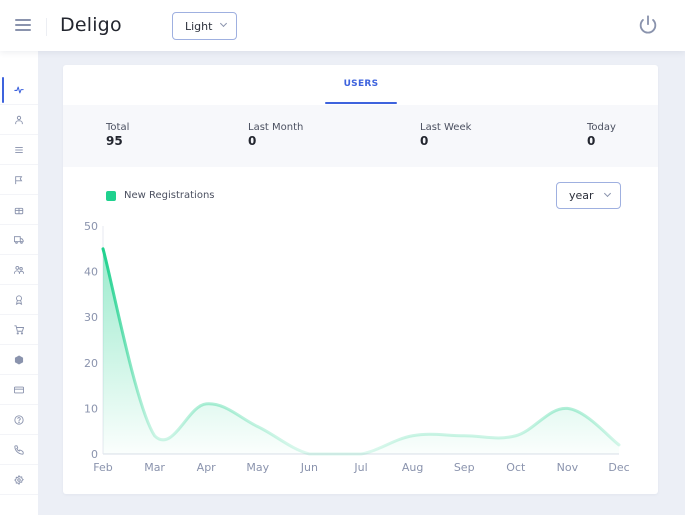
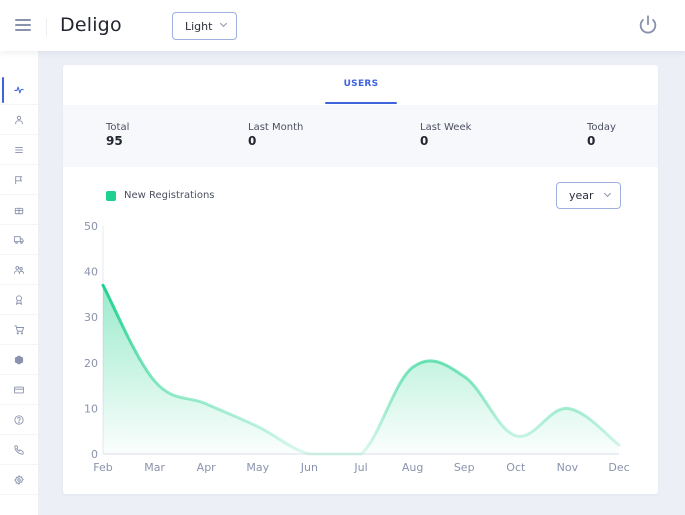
Feb: 45 -> 37
Mar: 4 -> 16
Aug: 4 -> 19
Sep: 4 -> 17
